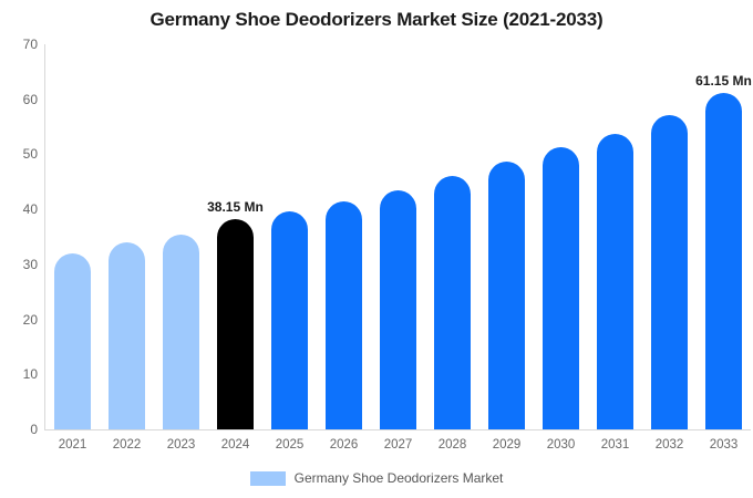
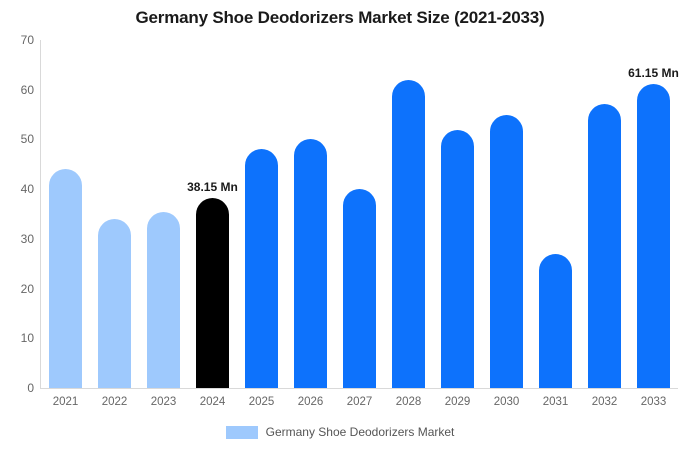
2021: 32 -> 44
2025: 40 -> 48
2026: 41 -> 50
2027: 44 -> 40
2028: 46 -> 62
2029: 49 -> 52
2030: 51 -> 55
2031: 54 -> 27
